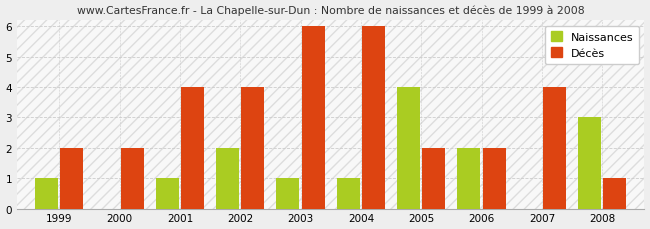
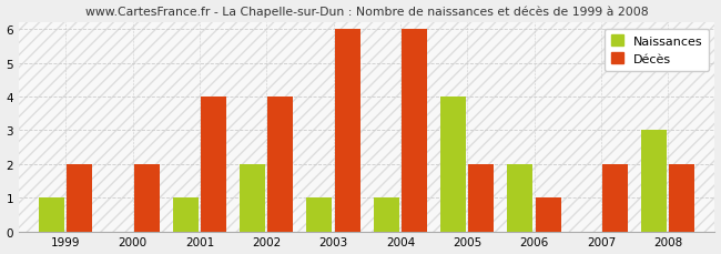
Décès/2006: 2 -> 1
Décès/2007: 4 -> 2
Décès/2008: 1 -> 2
